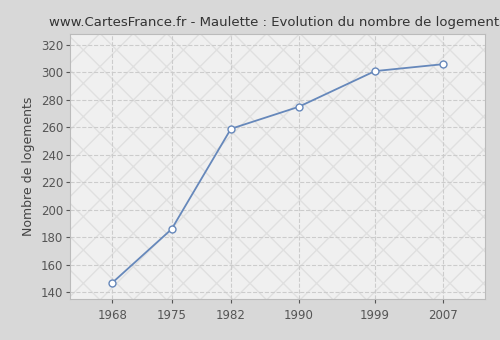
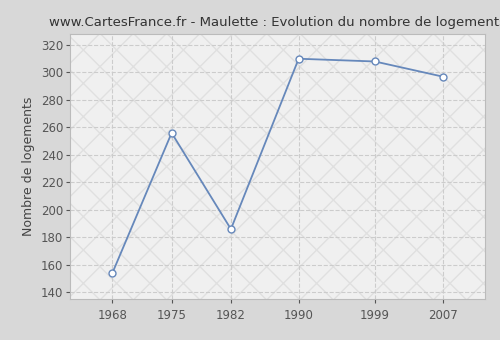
1968: 147 -> 154
1975: 186 -> 256
1982: 259 -> 186
1990: 275 -> 310
1999: 301 -> 308
2007: 306 -> 297
